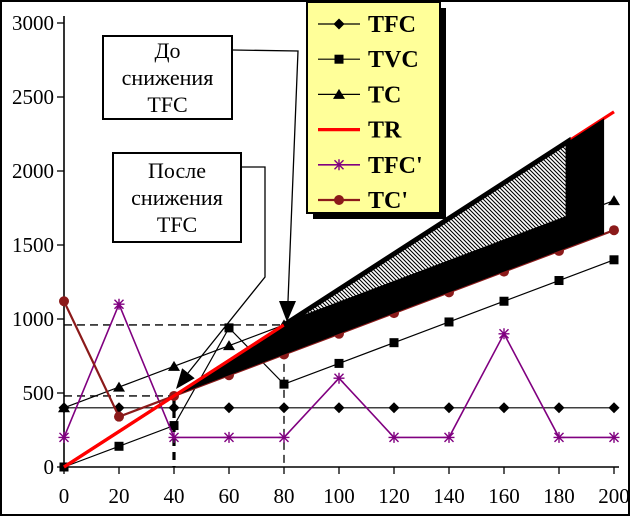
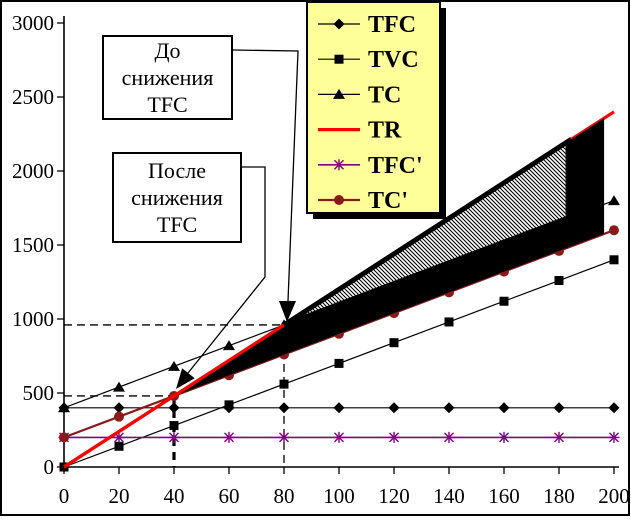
TC'/0: 1120 -> 200
TFC'/20: 1100 -> 200
TVC/60: 940 -> 420
TFC'/100: 600 -> 200
TFC'/160: 900 -> 200
